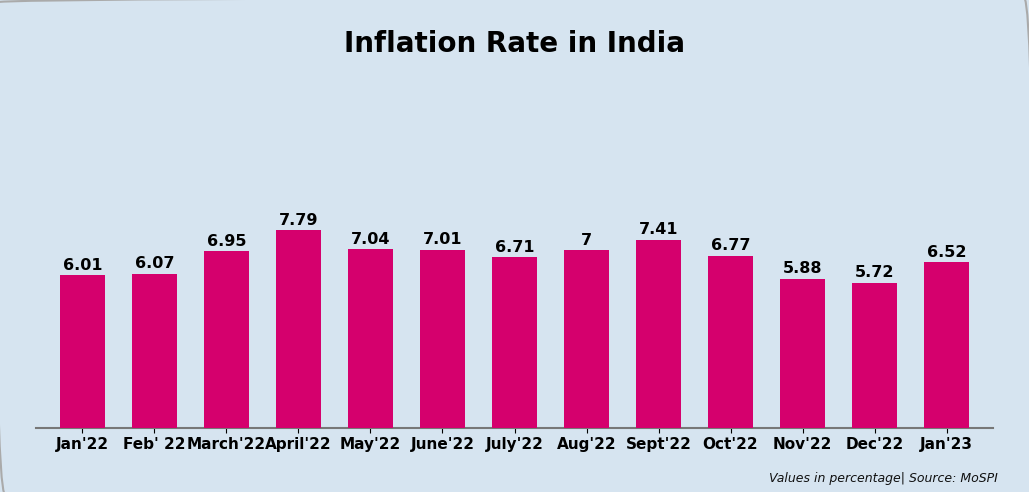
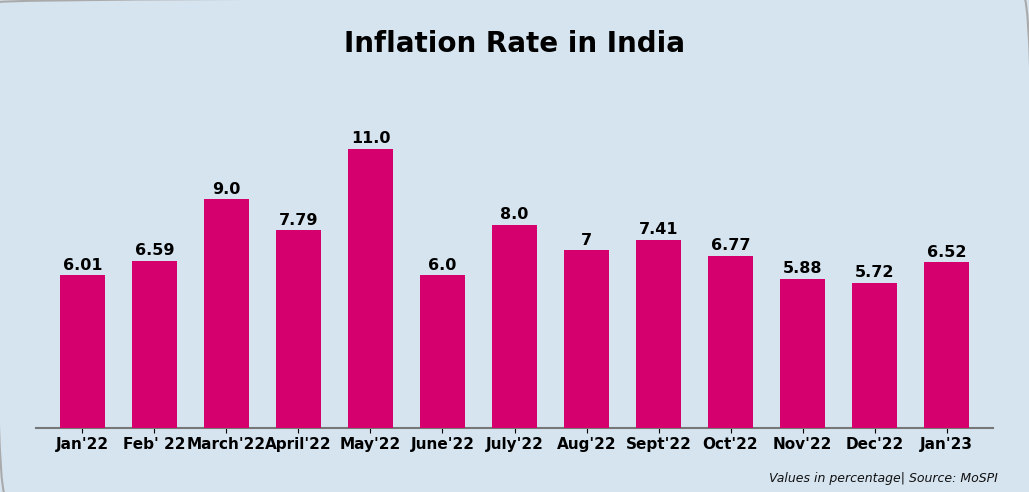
Feb' 22: 6.07 -> 6.59
March'22: 6.95 -> 9.0
May'22: 7.04 -> 11.0
June'22: 7.01 -> 6.0
July'22: 6.71 -> 8.0
